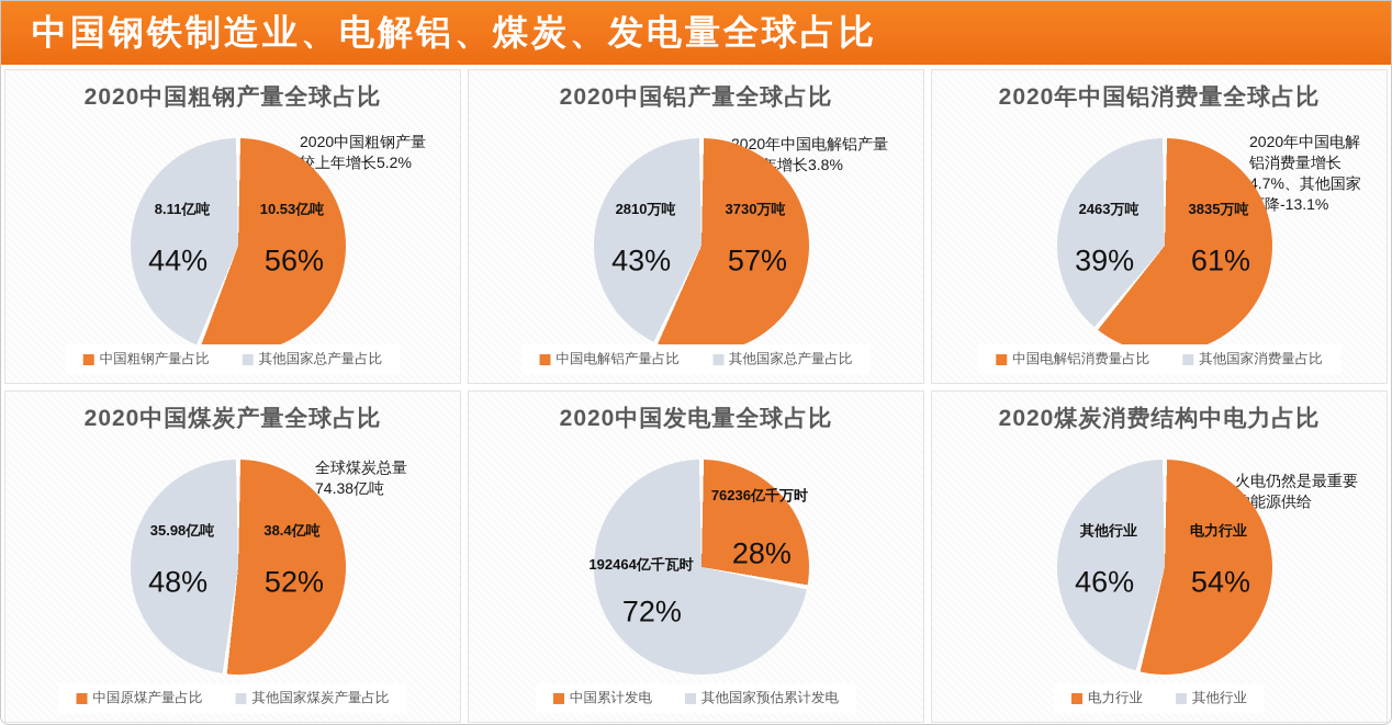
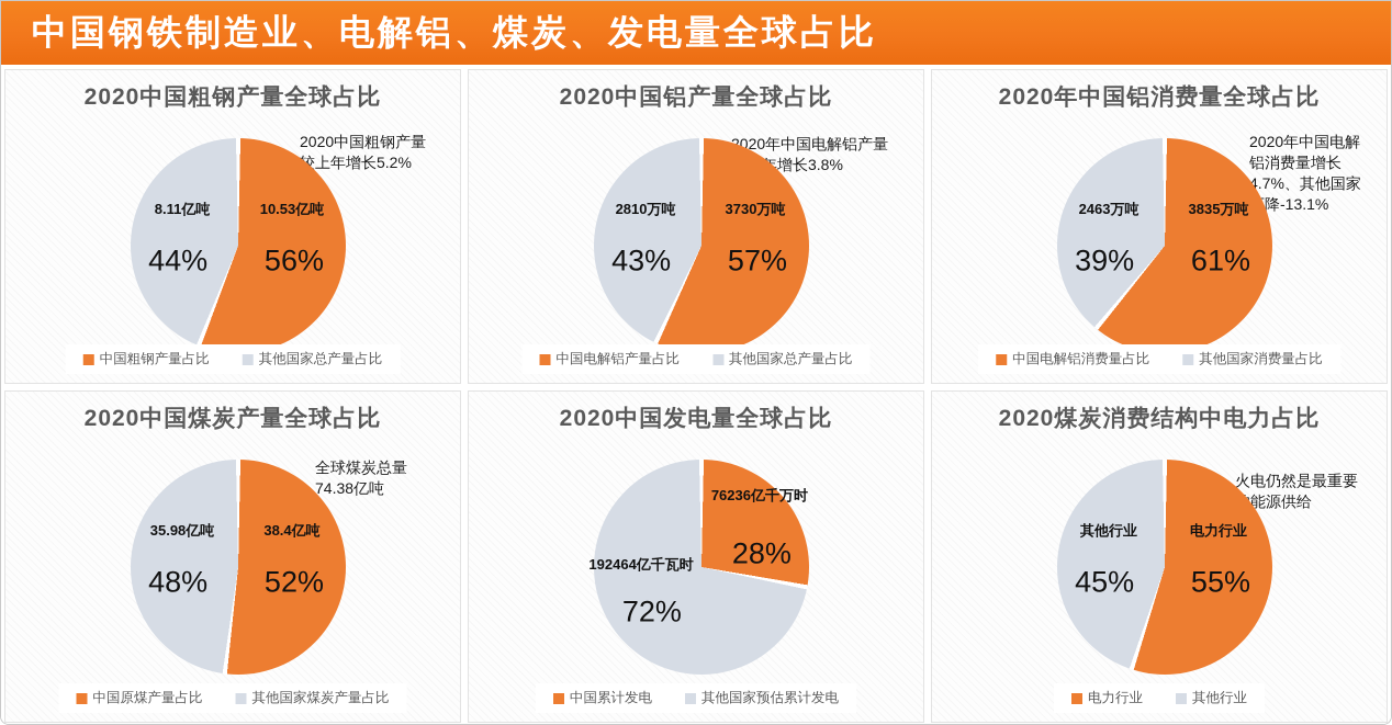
2020煤炭消费结构中电力占比/电力行业: 54% -> 55%
2020煤炭消费结构中电力占比/其他行业: 46% -> 45%
